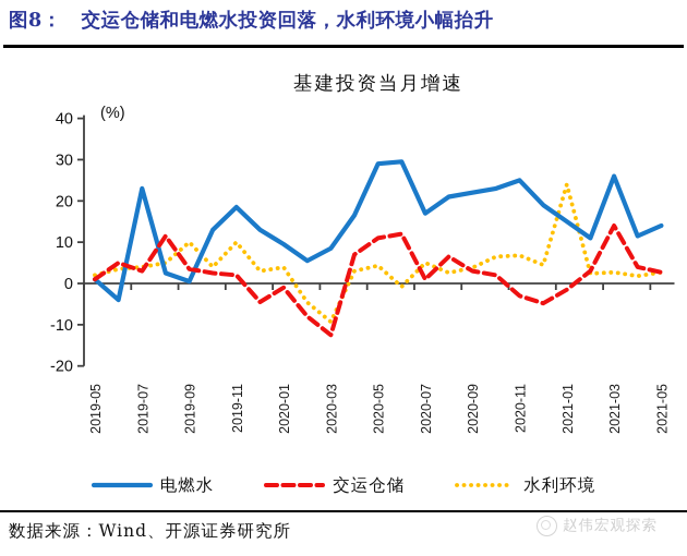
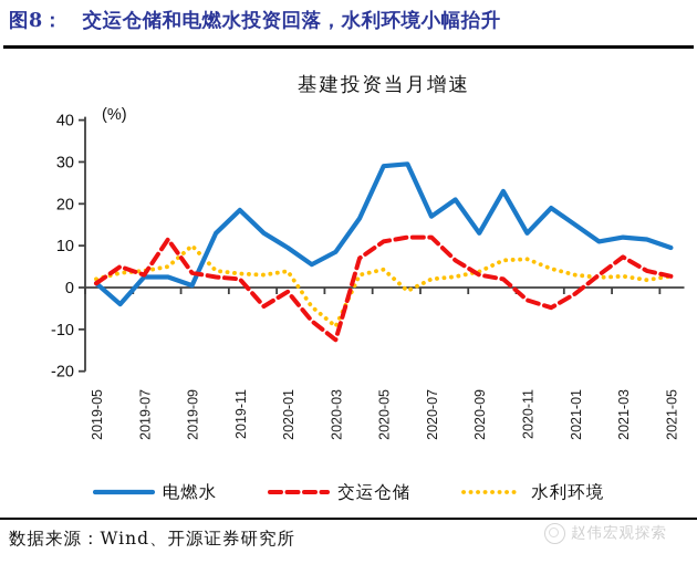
电燃水/2019-07: 23 -> 2
水利环境/2019-11: 10 -> 3
交运仓储/2020-07: 1 -> 12
水利环境/2020-07: 5 -> 2
电燃水/2020-09: 22 -> 13
电燃水/2020-11: 25 -> 13
水利环境/2021-01: 24 -> 3
电燃水/2021-03: 26 -> 12
交运仓储/2021-03: 14 -> 7
电燃水/2021-05: 14 -> 10
